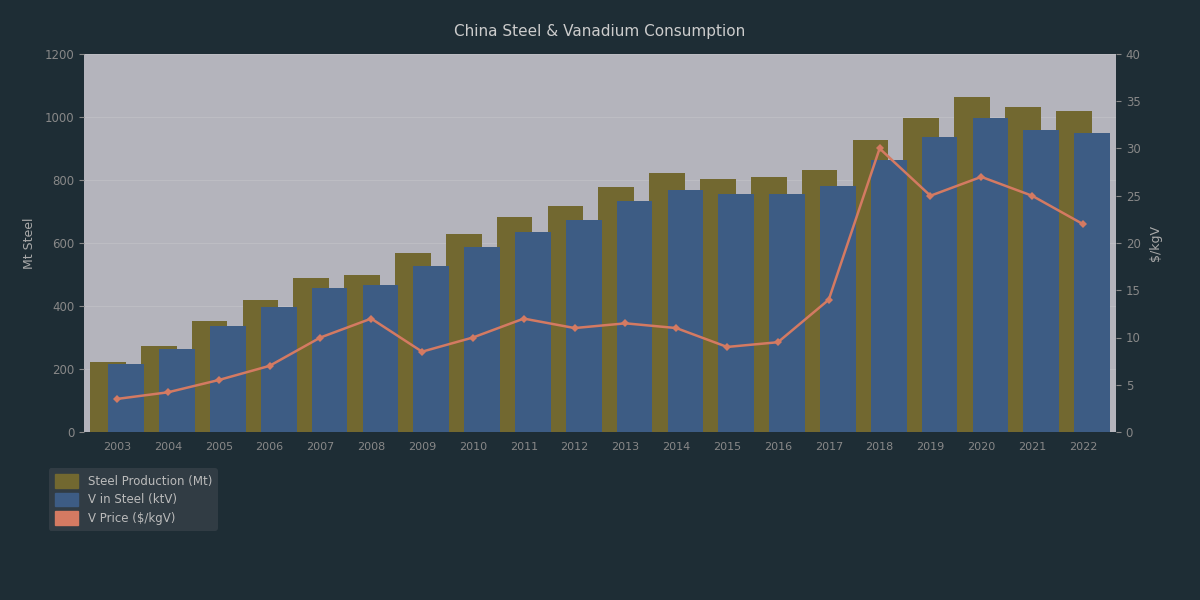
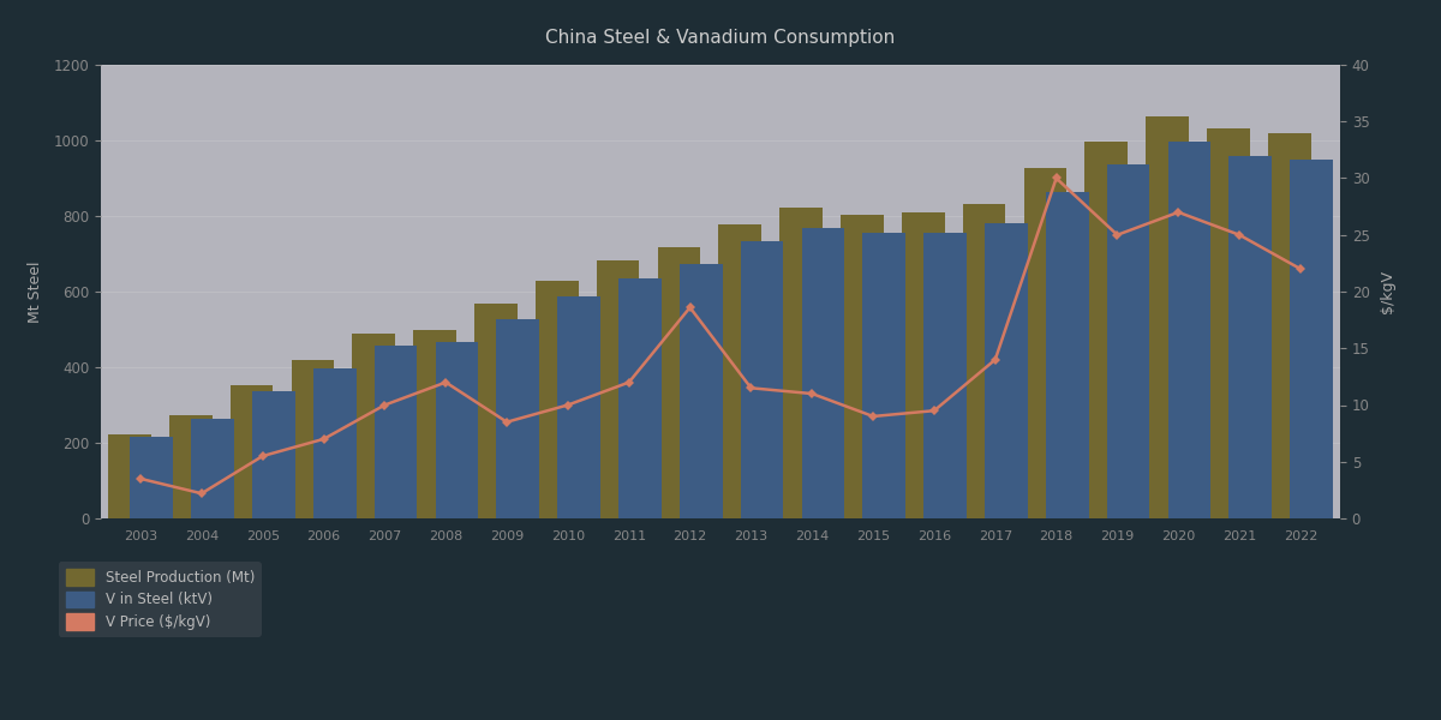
V Price ($/kgV)/2004: 4.2 -> 2.2
V Price ($/kgV)/2012: 11.0 -> 18.6
